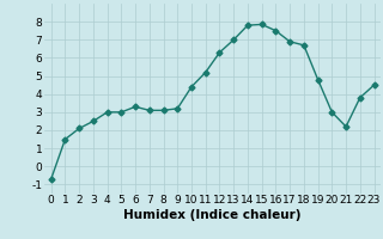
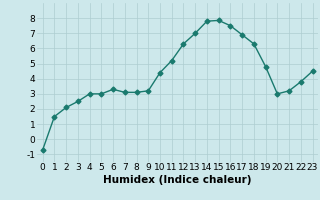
18: 6.7 -> 6.3
21: 2.2 -> 3.2
